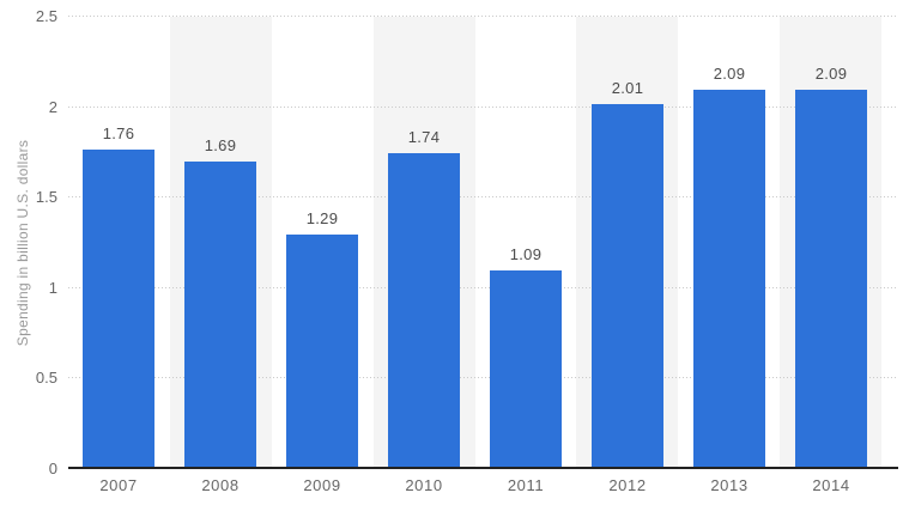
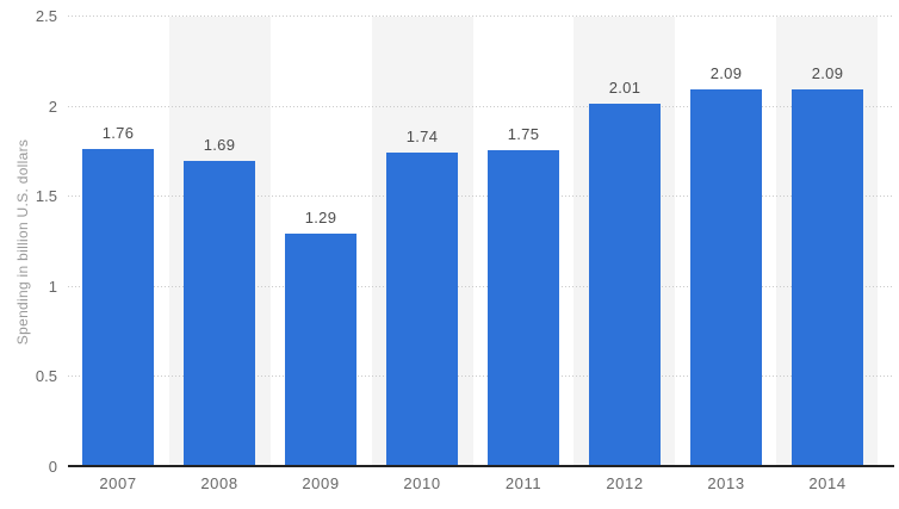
2011: 1.09 -> 1.75
